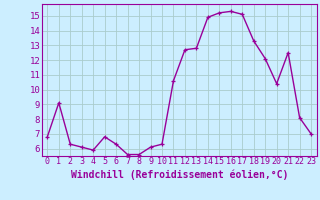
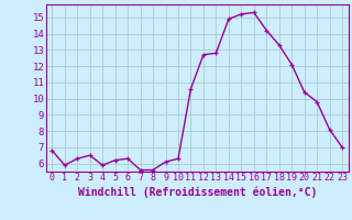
1: 9.1 -> 5.9
3: 6.1 -> 6.5
5: 6.8 -> 6.2
17: 15.1 -> 14.2
21: 12.5 -> 9.8
